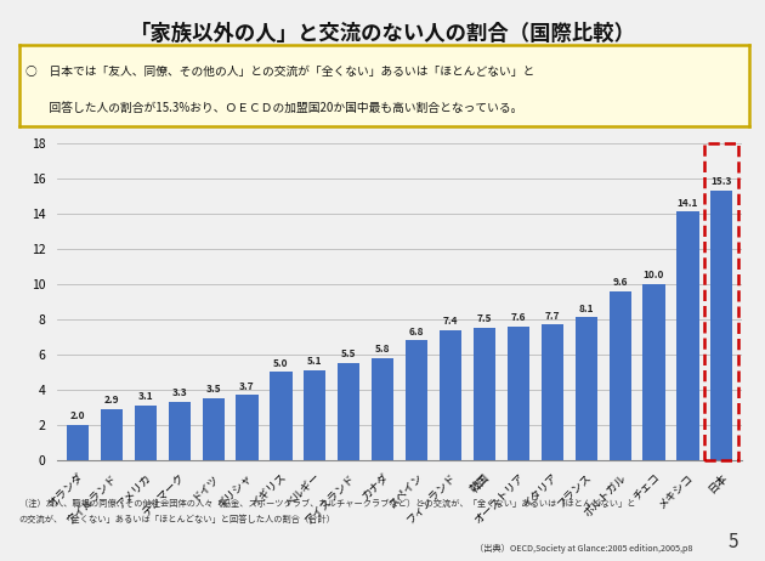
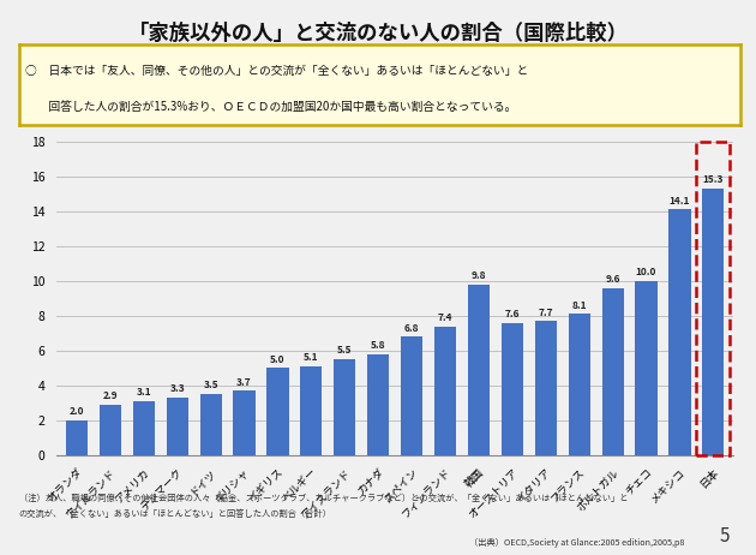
韓国: 7.5 -> 9.8
